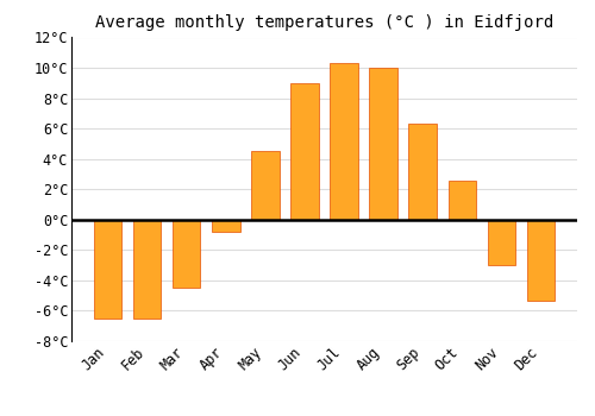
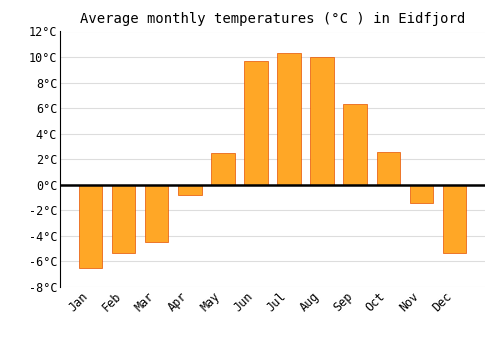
Feb: -6.5°C -> -5.3°C
May: 4.5°C -> 2.5°C
Jun: 9.0°C -> 9.7°C
Nov: -3.0°C -> -1.4°C
